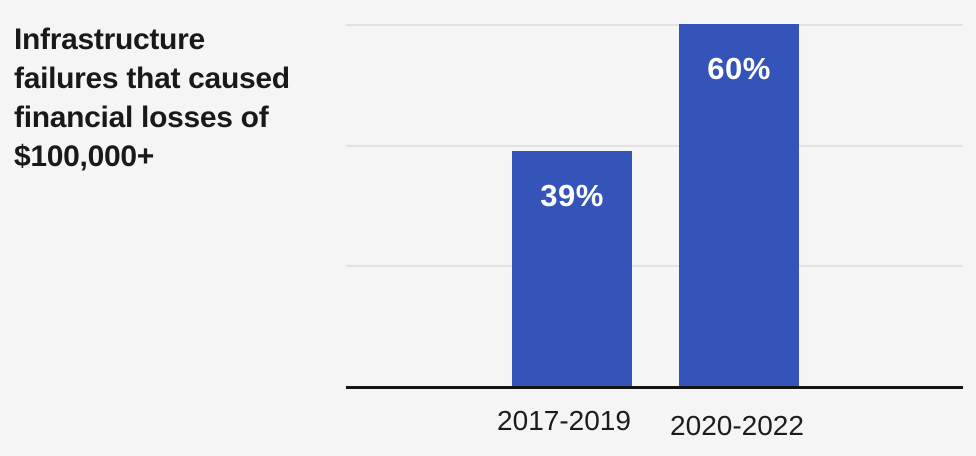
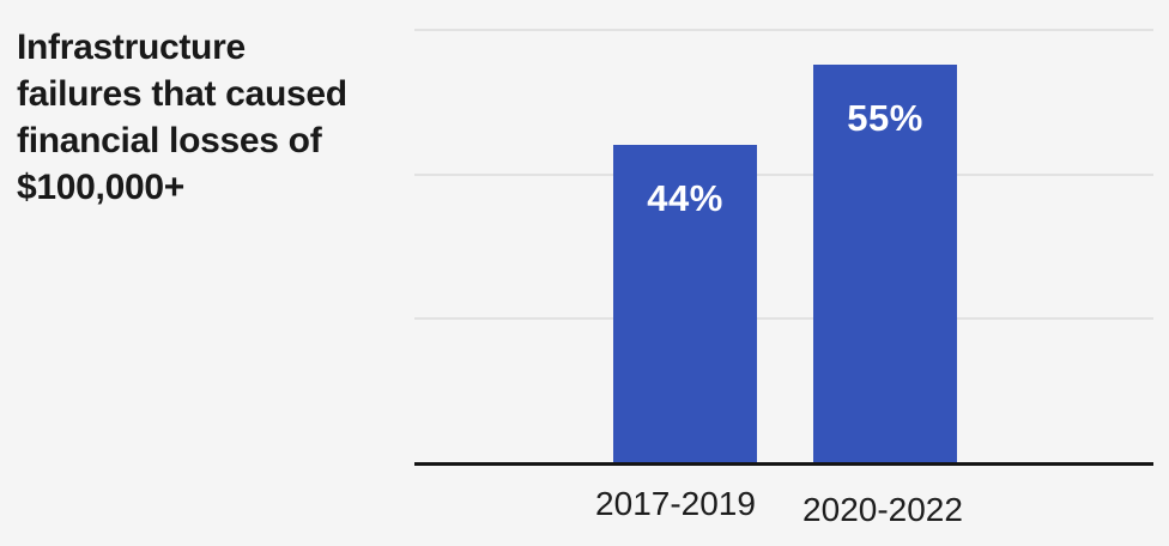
2017-2019: 39% -> 44%
2020-2022: 60% -> 55%
